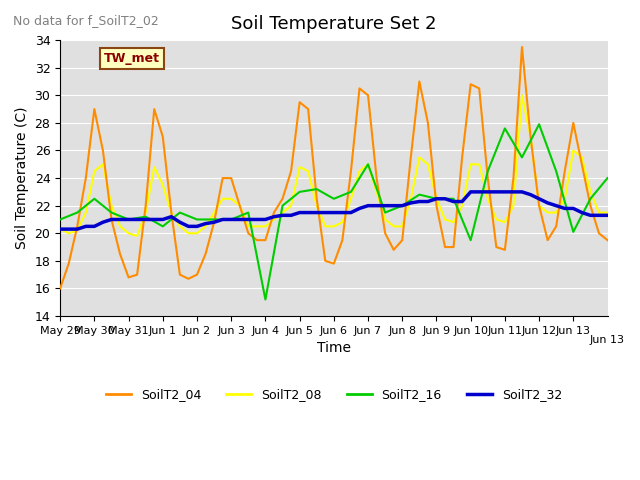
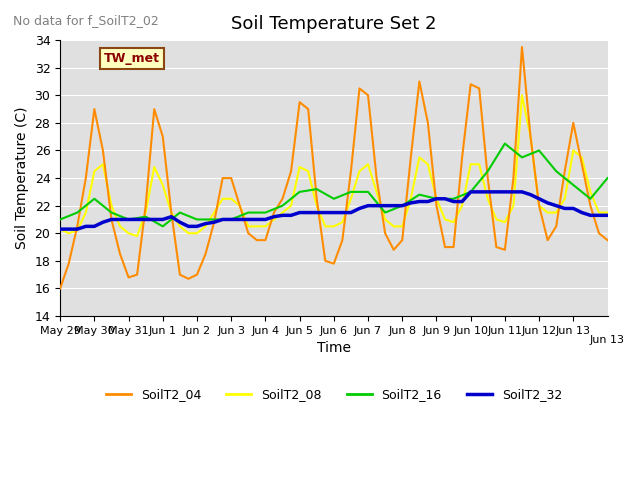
SoilT2_16/Jun 4: 15.2 -> 21.5
SoilT2_16/Jun 7: 25.0 -> 23.0
SoilT2_16/Jun 10: 19.5 -> 23.0
SoilT2_16/Jun 11: 27.6 -> 26.5
SoilT2_16/Jun 12: 27.9 -> 26.0
SoilT2_16/Jun 13: 20.1 -> 23.5
